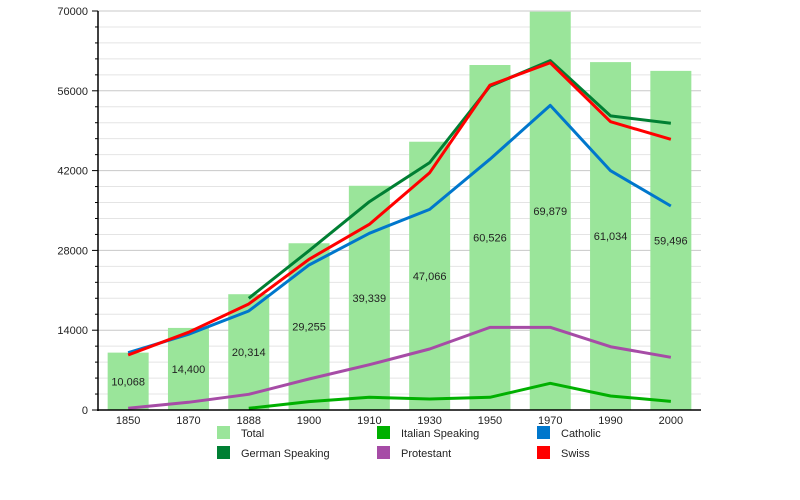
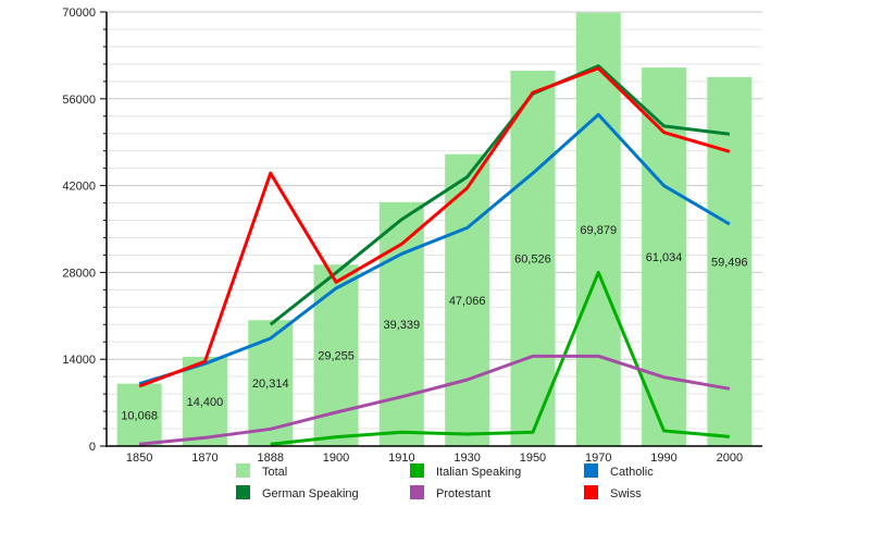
Swiss/1888: 19000 -> 44000
Italian Speaking/1970: 5000 -> 28000
